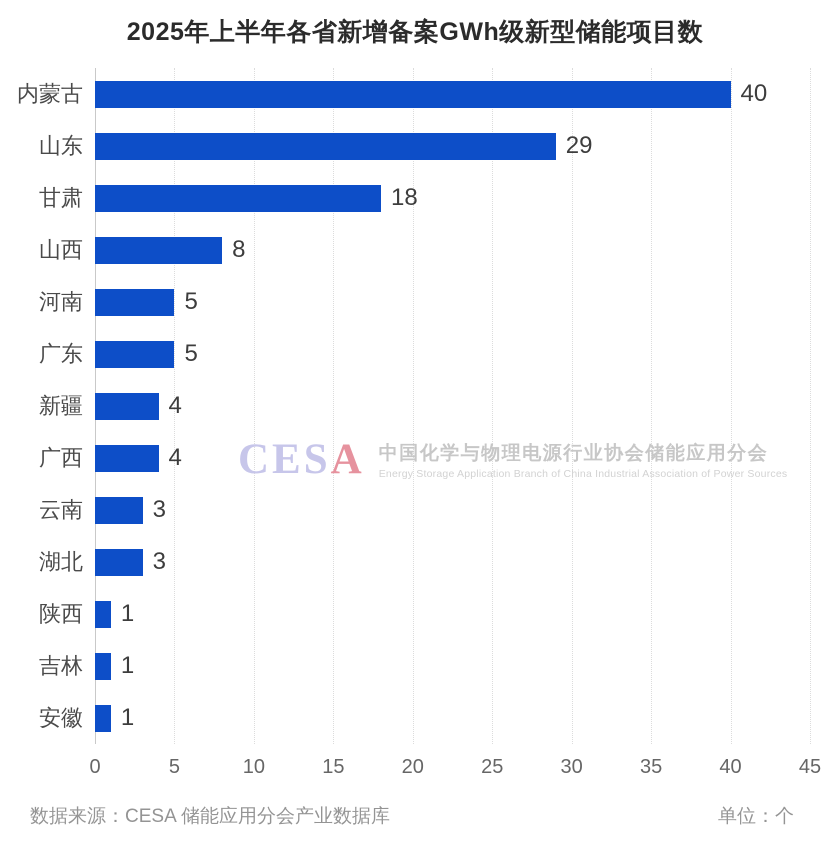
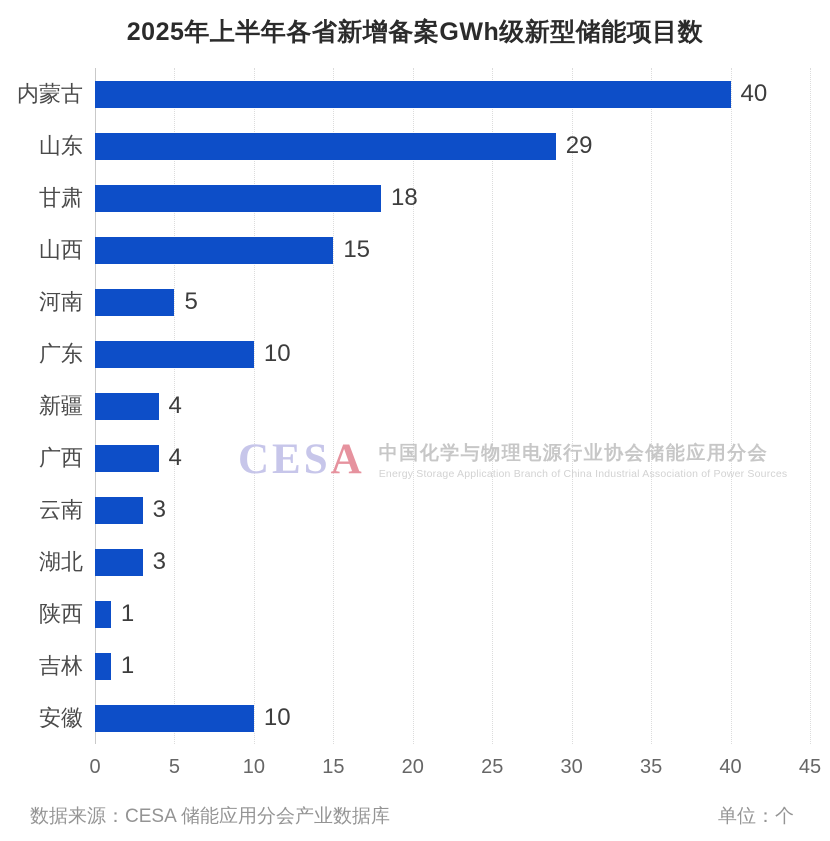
山西: 8 -> 15
广东: 5 -> 10
安徽: 1 -> 10
